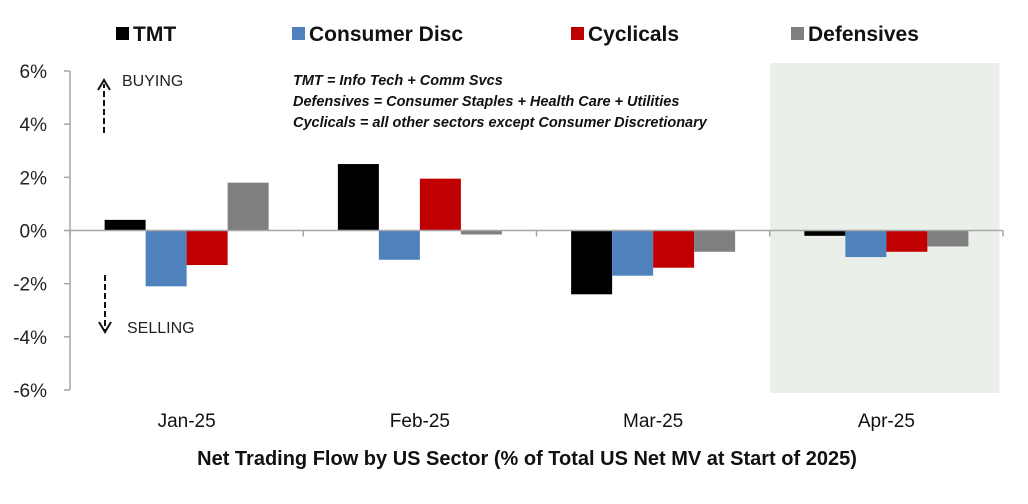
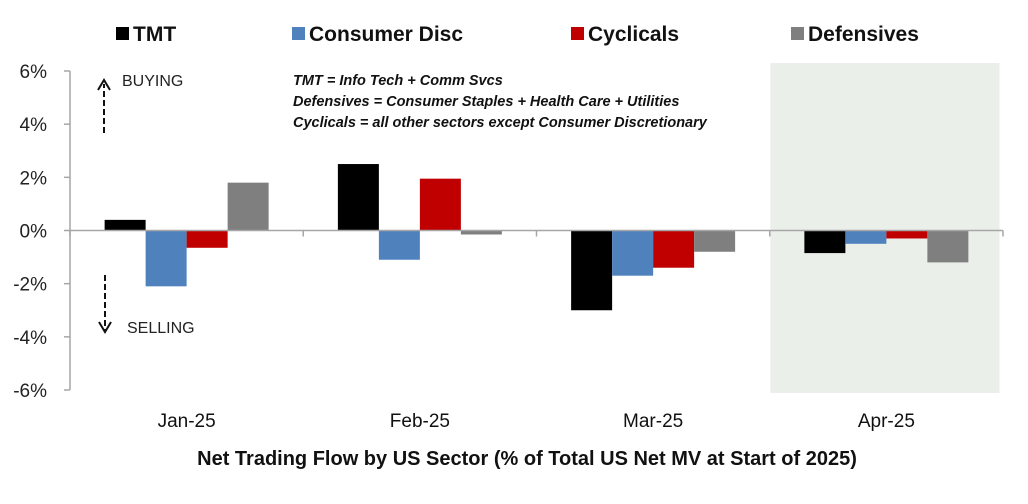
Cyclicals/Jan-25: -1.3% -> -0.7%
TMT/Mar-25: -2.4% -> -3.0%
TMT/Apr-25: -0.2% -> -0.8%
Consumer Disc/Apr-25: -1.0% -> -0.5%
Cyclicals/Apr-25: -0.8% -> -0.3%
Defensives/Apr-25: -0.6% -> -1.2%
